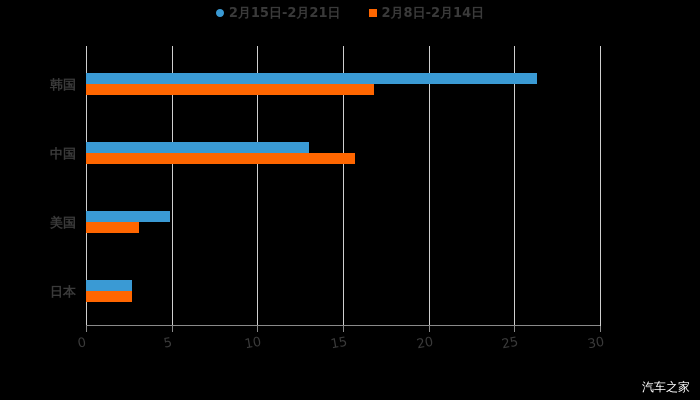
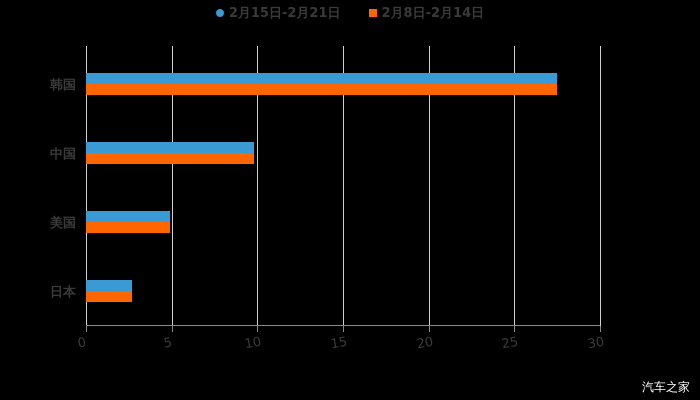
2月15日-2月21日/韩国: 26.3 -> 27.5
2月8日-2月14日/韩国: 16.8 -> 27.5
2月15日-2月21日/中国: 13.0 -> 9.8
2月8日-2月14日/中国: 15.7 -> 9.8
2月8日-2月14日/美国: 3.1 -> 4.9
